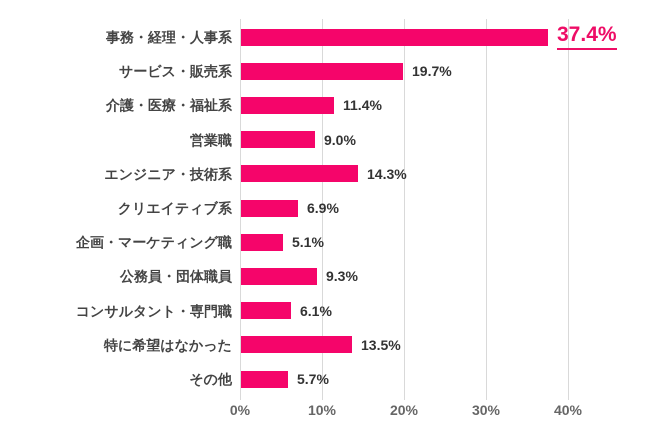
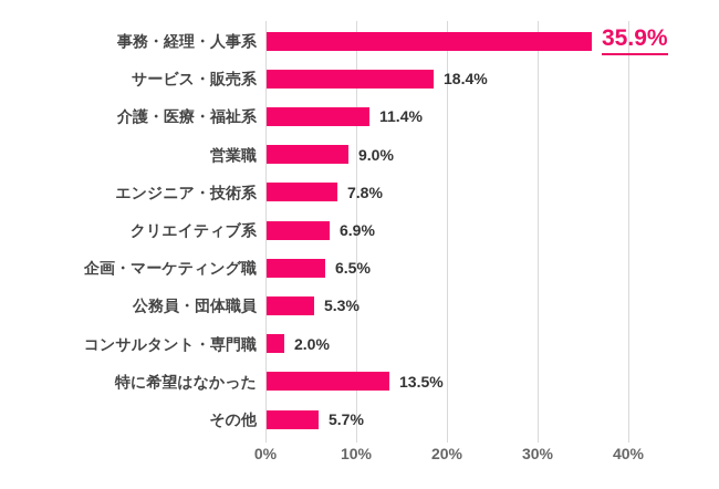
事務・経理・人事系: 37.4% -> 35.9%
サービス・販売系: 19.7% -> 18.4%
エンジニア・技術系: 14.3% -> 7.8%
企画・マーケティング職: 5.1% -> 6.5%
公務員・団体職員: 9.3% -> 5.3%
コンサルタント・専門職: 6.1% -> 2.0%
